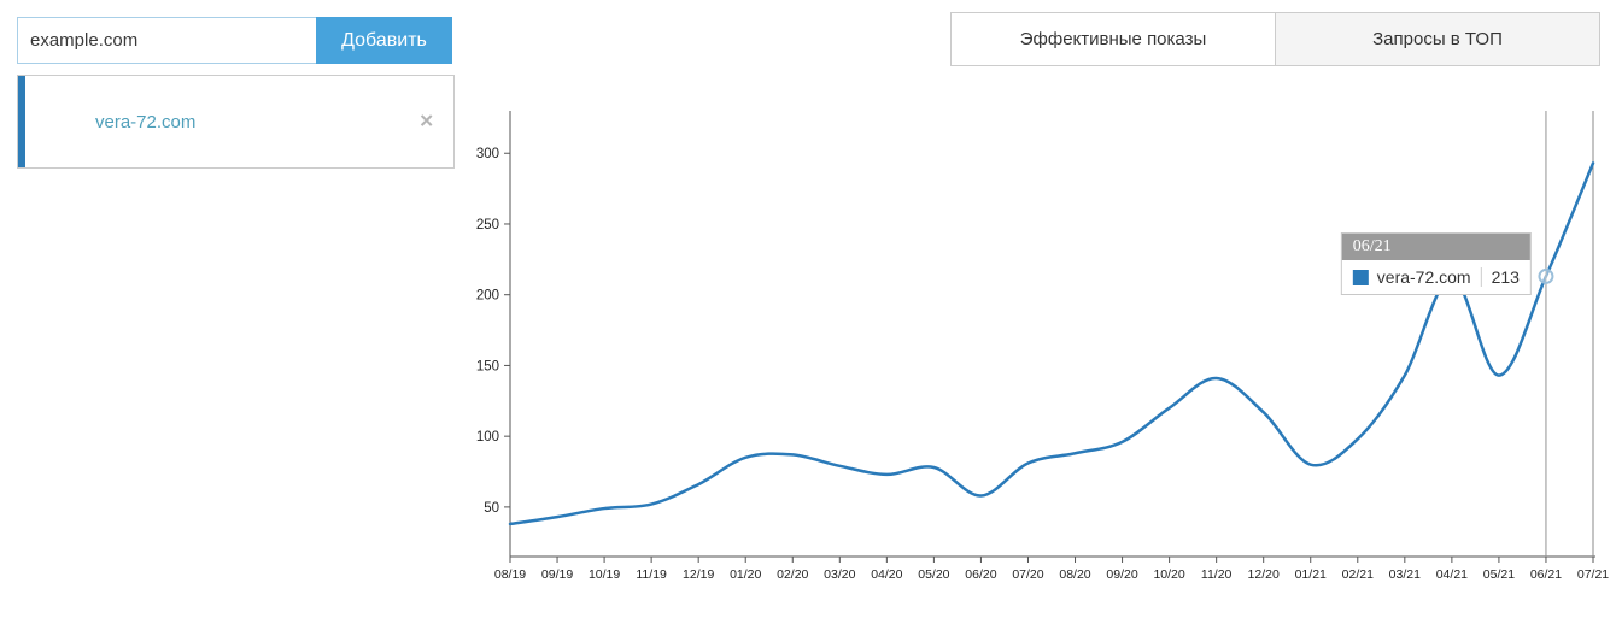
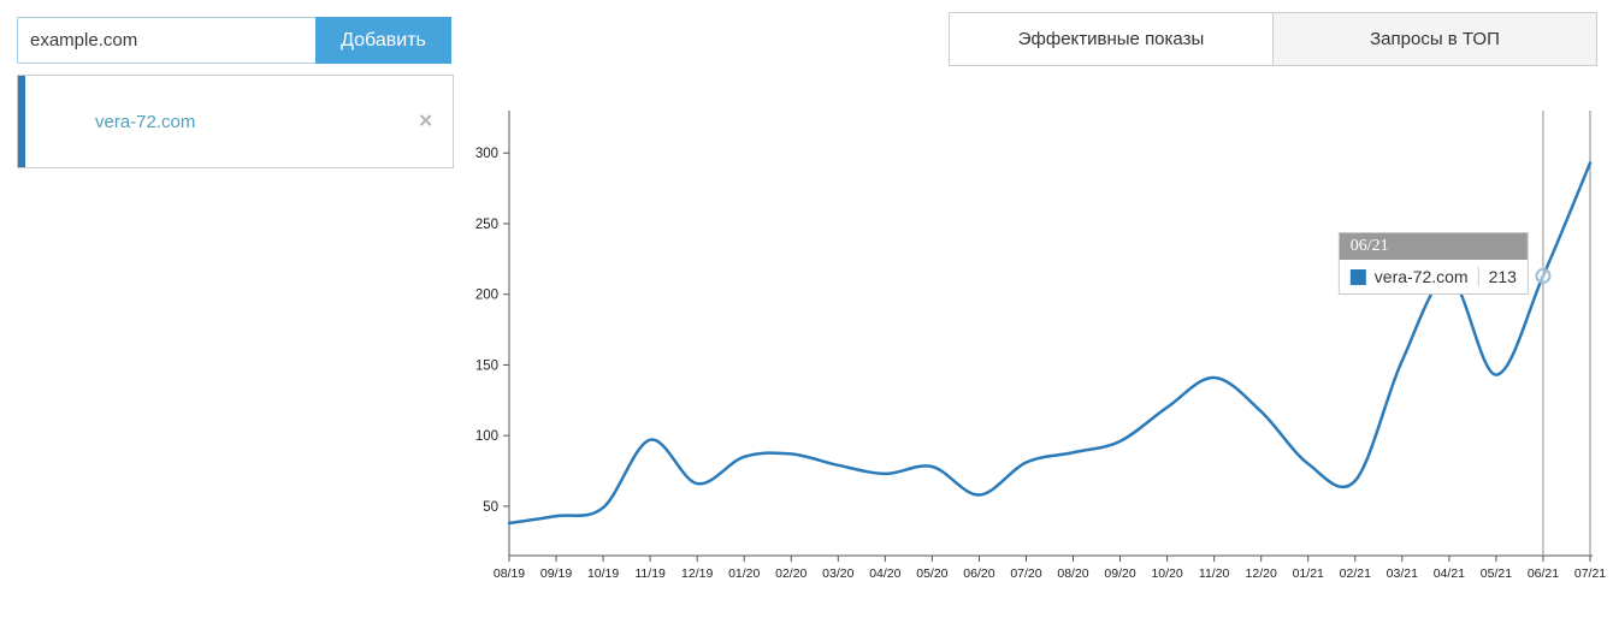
11/19: 52 -> 97
02/21: 98 -> 68
03/21: 143 -> 153
